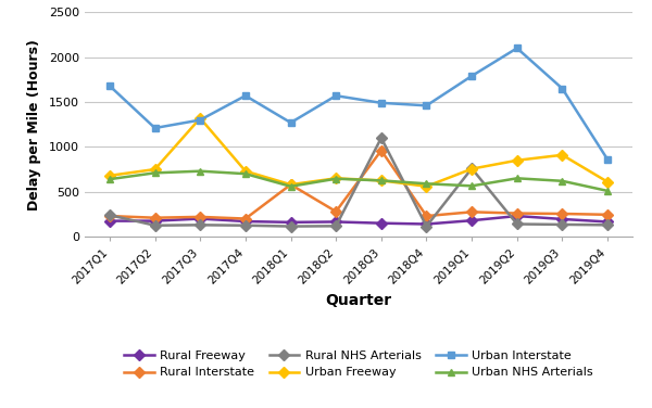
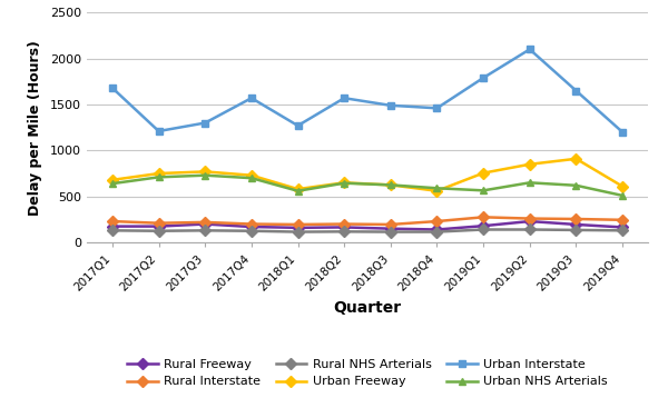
Rural NHS Arterials/2017Q1: 240 -> 130
Urban Freeway/2017Q3: 1320 -> 770
Rural Interstate/2018Q1: 580 -> 200
Rural Interstate/2018Q2: 280 -> 200
Rural Interstate/2018Q3: 960 -> 200
Rural NHS Arterials/2018Q3: 1100 -> 120
Rural NHS Arterials/2019Q1: 760 -> 140
Urban Interstate/2019Q4: 860 -> 1200
